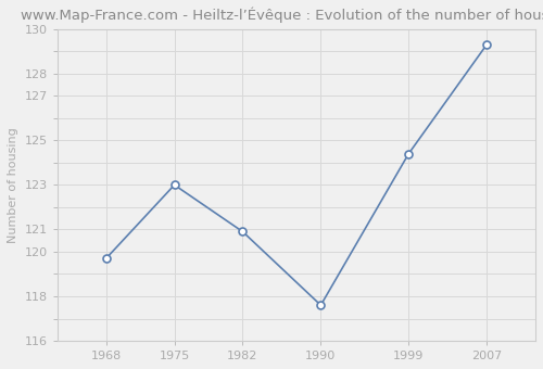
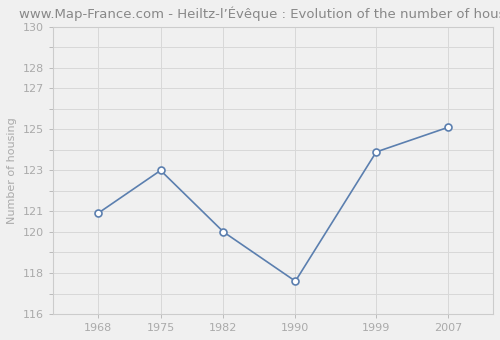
1968: 119.7 -> 120.9
1982: 120.9 -> 120.0
1999: 124.4 -> 123.9
2007: 129.3 -> 125.1
